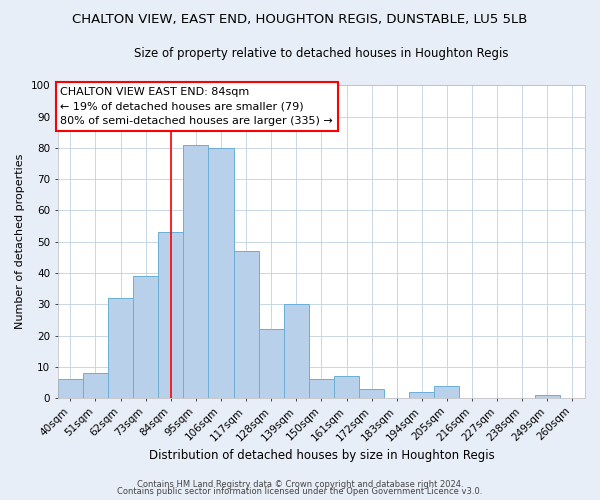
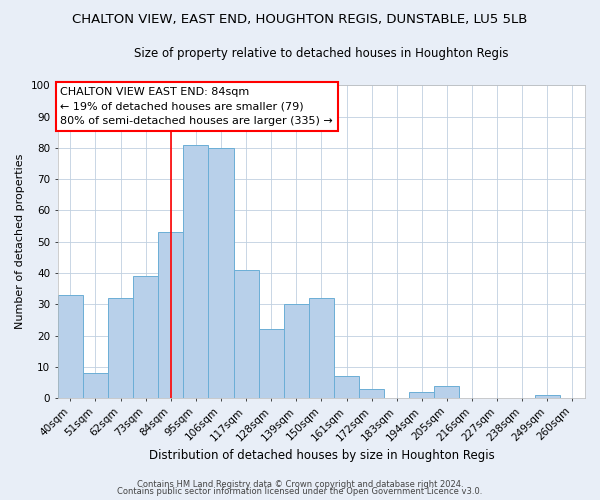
40sqm: 6 -> 33
117sqm: 47 -> 41
150sqm: 6 -> 32
